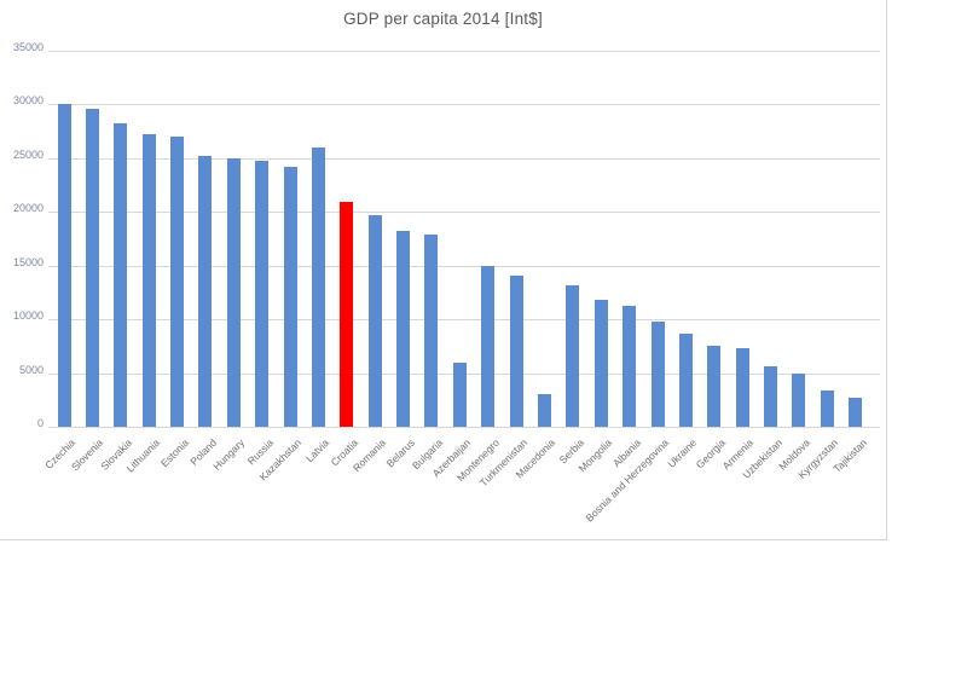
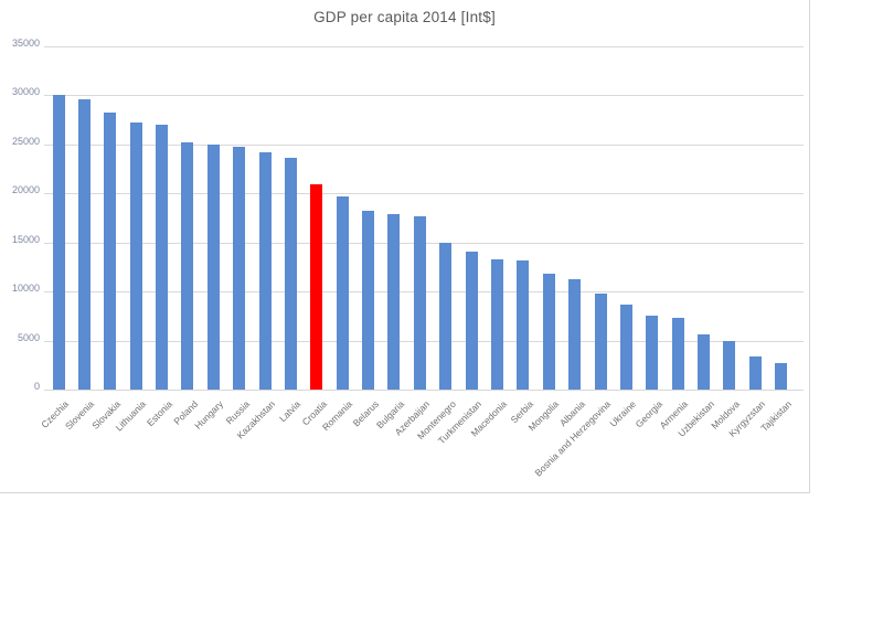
Latvia: 26000 -> 24000
Azerbaijan: 6000 -> 18000
Macedonia: 3000 -> 13000
